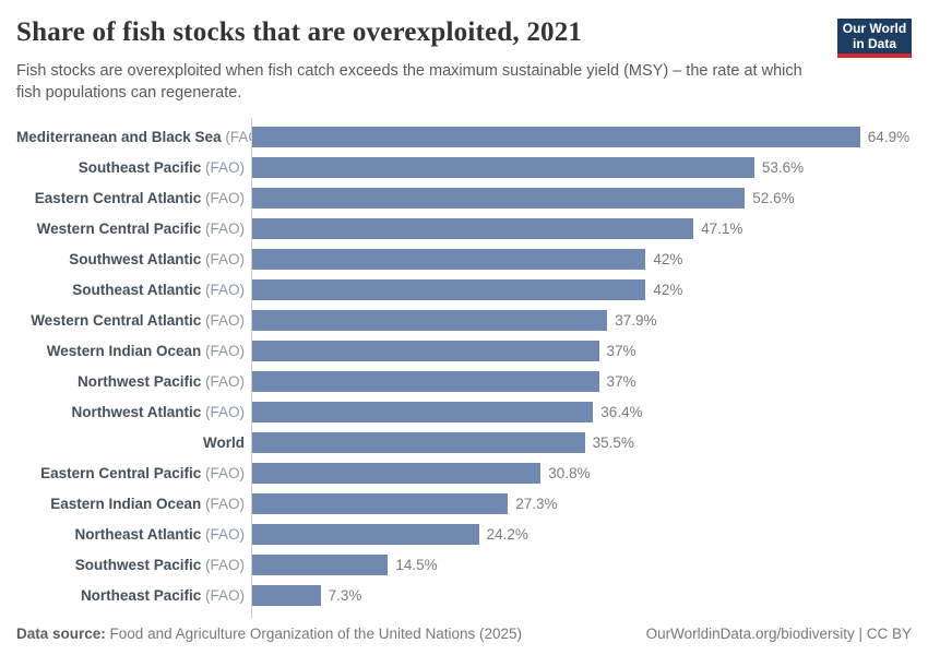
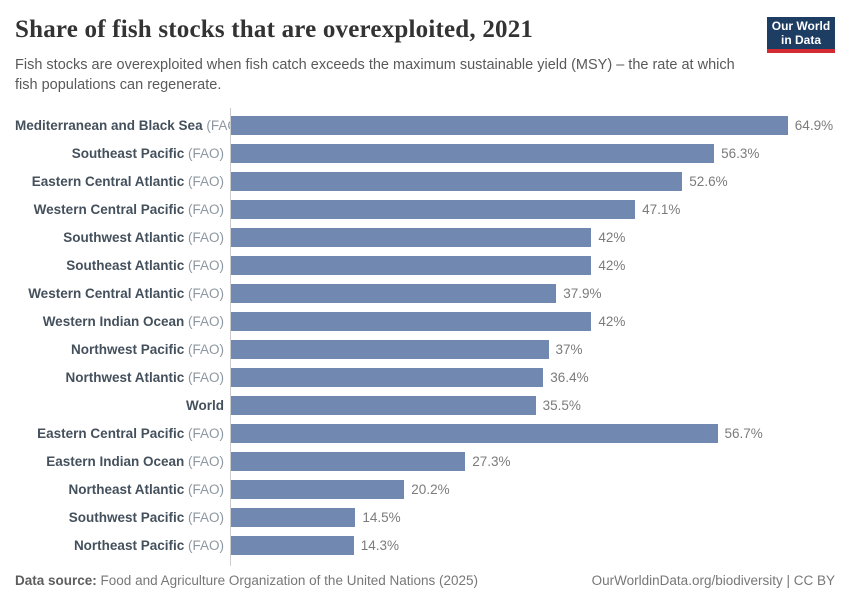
Southeast Pacific: 53.6% -> 56.3%
Western Indian Ocean: 37% -> 42%
Eastern Central Pacific: 30.8% -> 56.7%
Northeast Atlantic: 24.2% -> 20.2%
Northeast Pacific: 7.3% -> 14.3%
